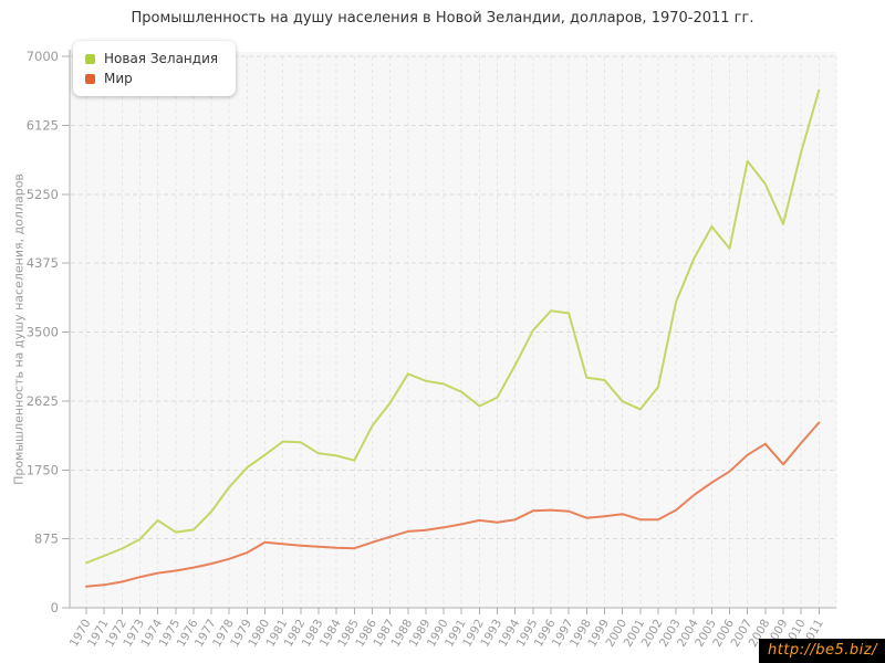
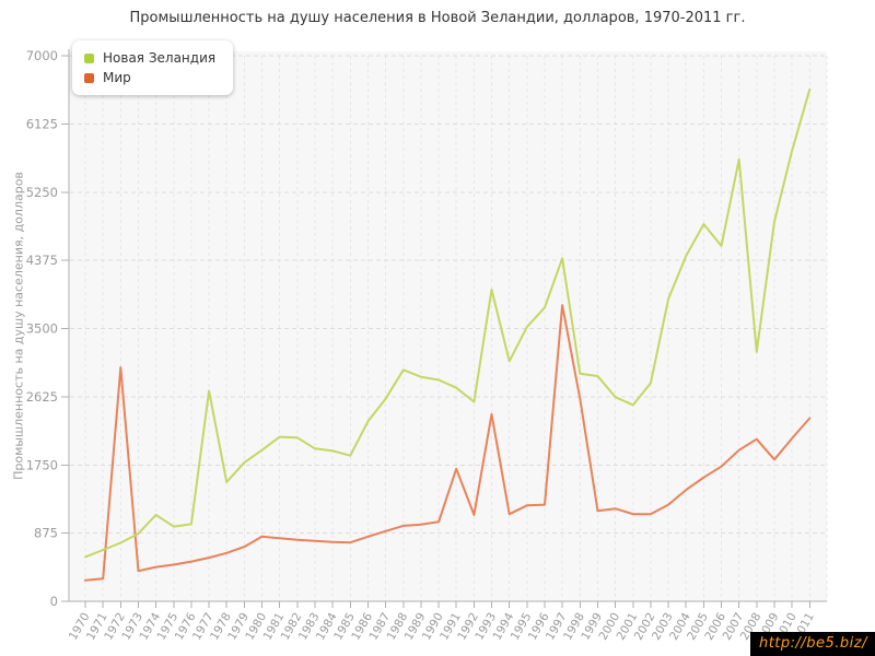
Мир/1972: 300 -> 3000
Новая Зеландия/1977: 1200 -> 2700
Мир/1991: 1100 -> 1700
Новая Зеландия/1993: 2700 -> 4000
Мир/1993: 1100 -> 2400
Новая Зеландия/1997: 3700 -> 4400
Мир/1997: 1200 -> 3800
Мир/1998: 1100 -> 2600
Новая Зеландия/2008: 5400 -> 3200
